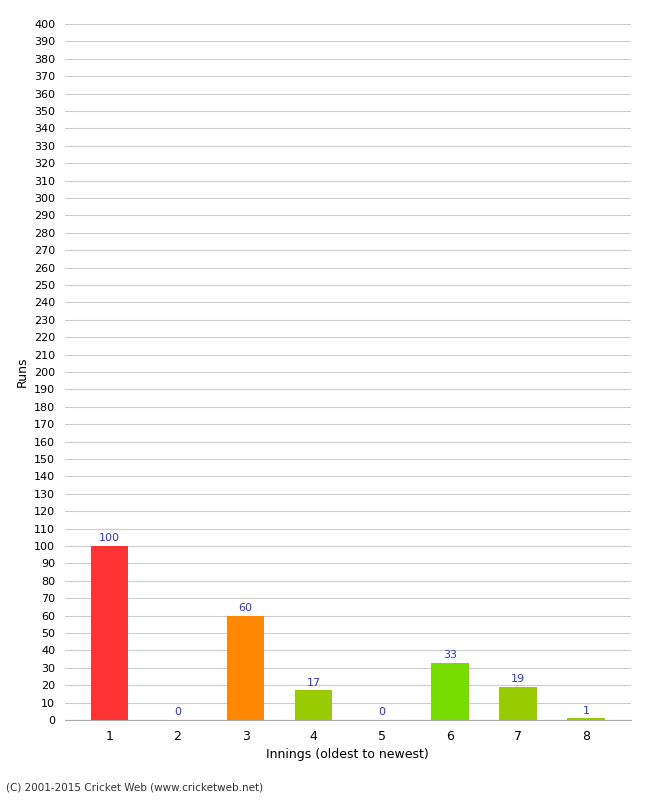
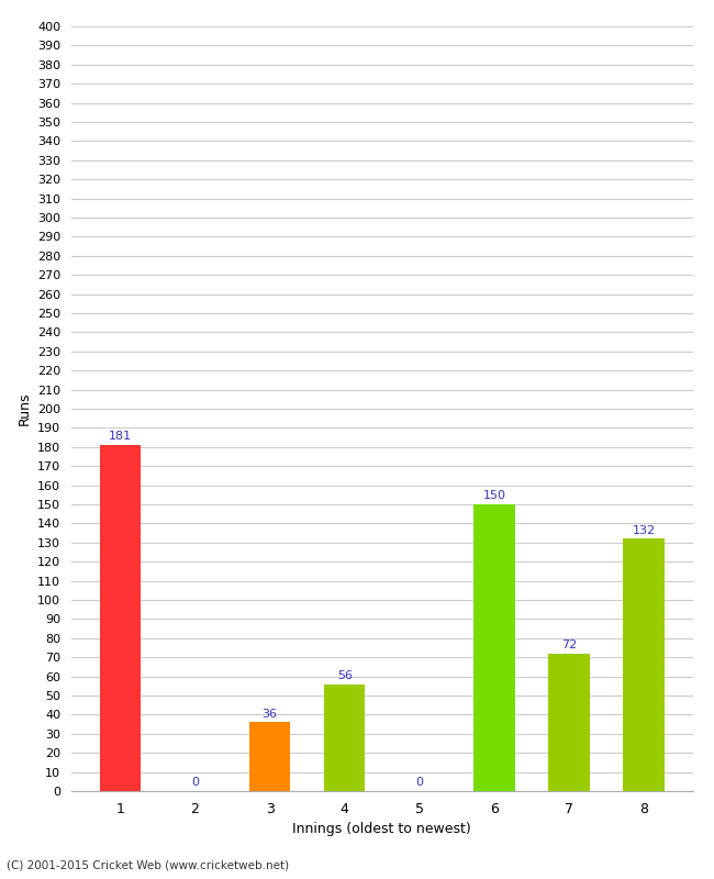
1: 100 -> 181
3: 60 -> 36
4: 17 -> 56
6: 33 -> 150
7: 19 -> 72
8: 1 -> 132
